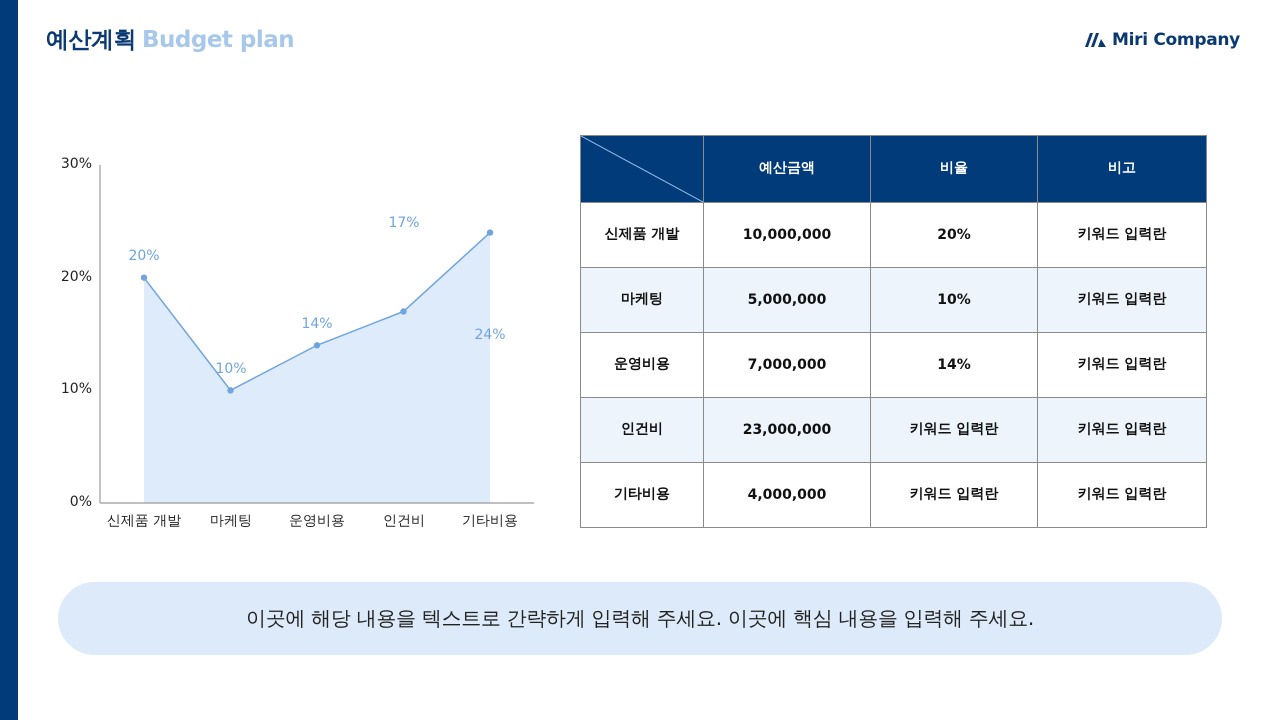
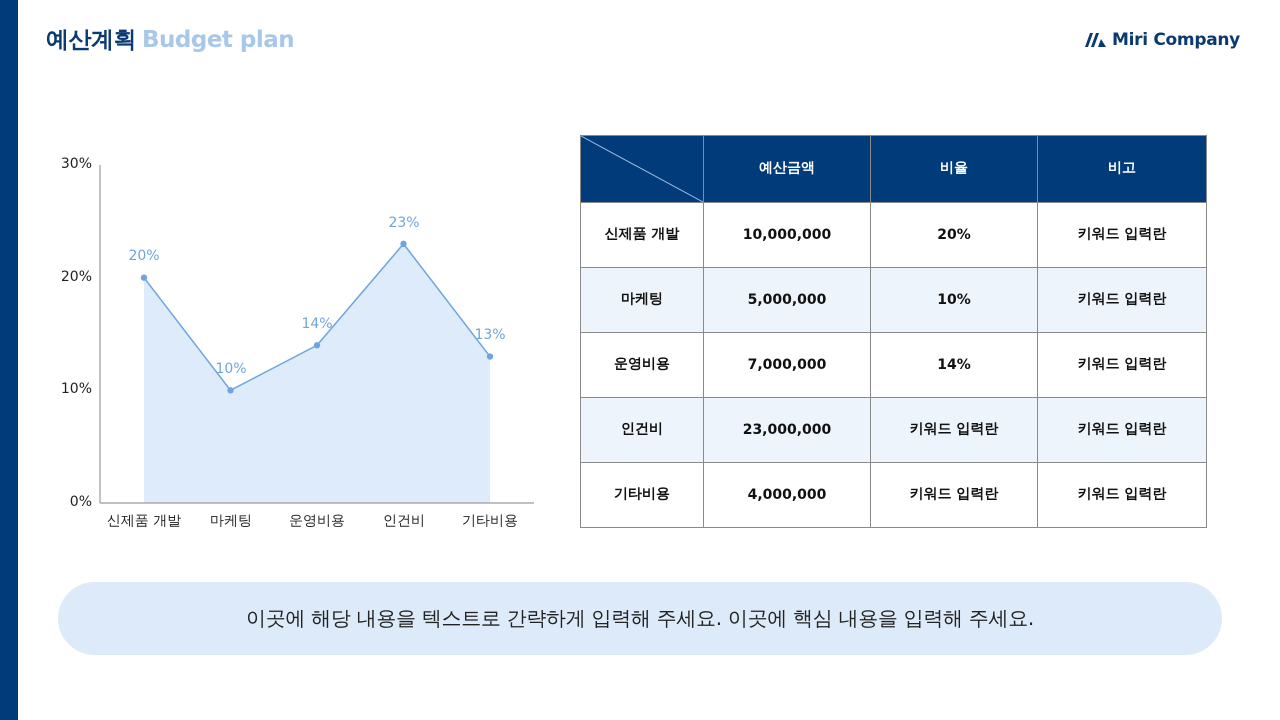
인건비: 17% -> 23%
기타비용: 24% -> 13%
